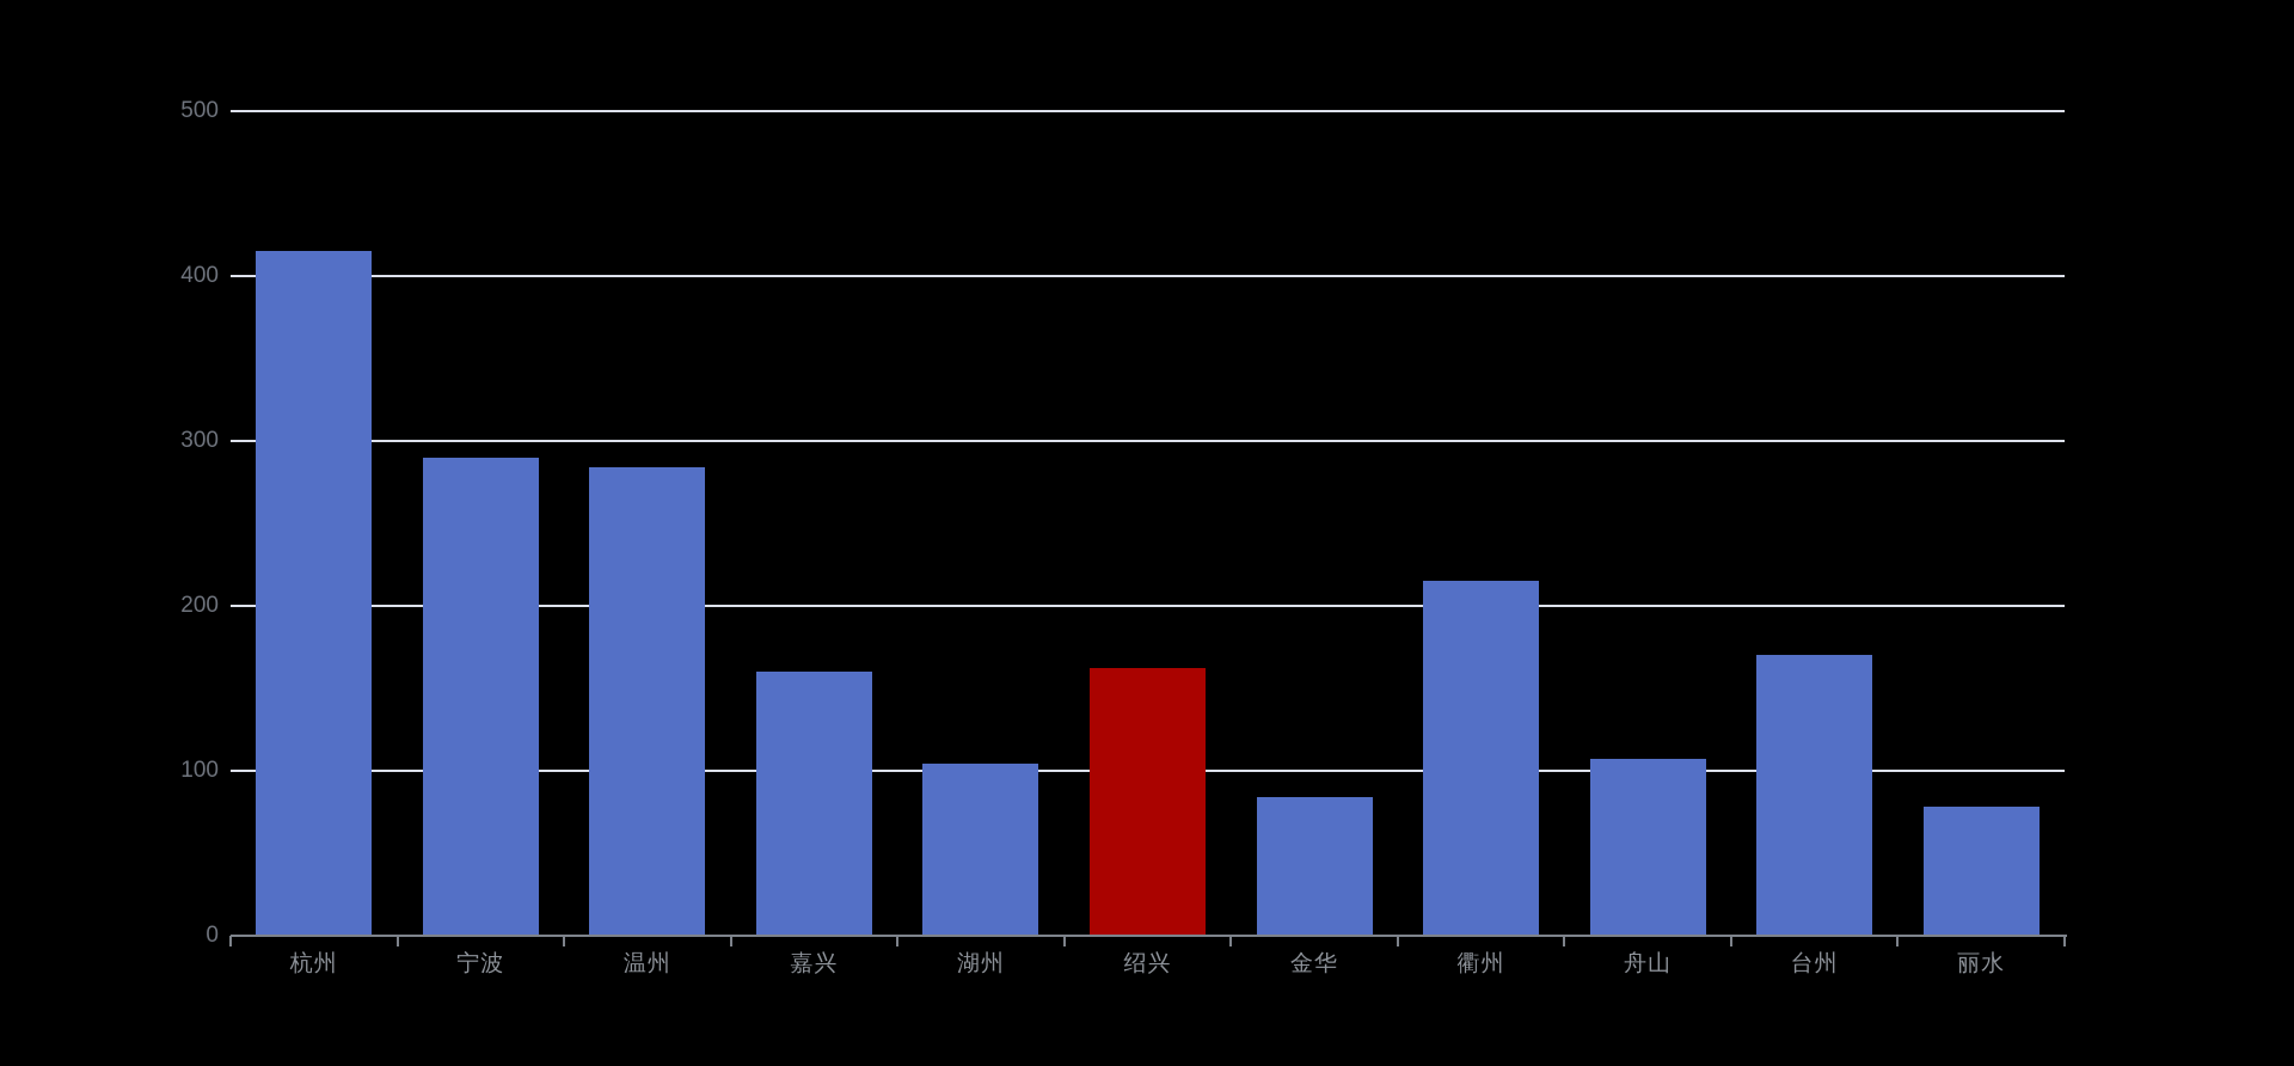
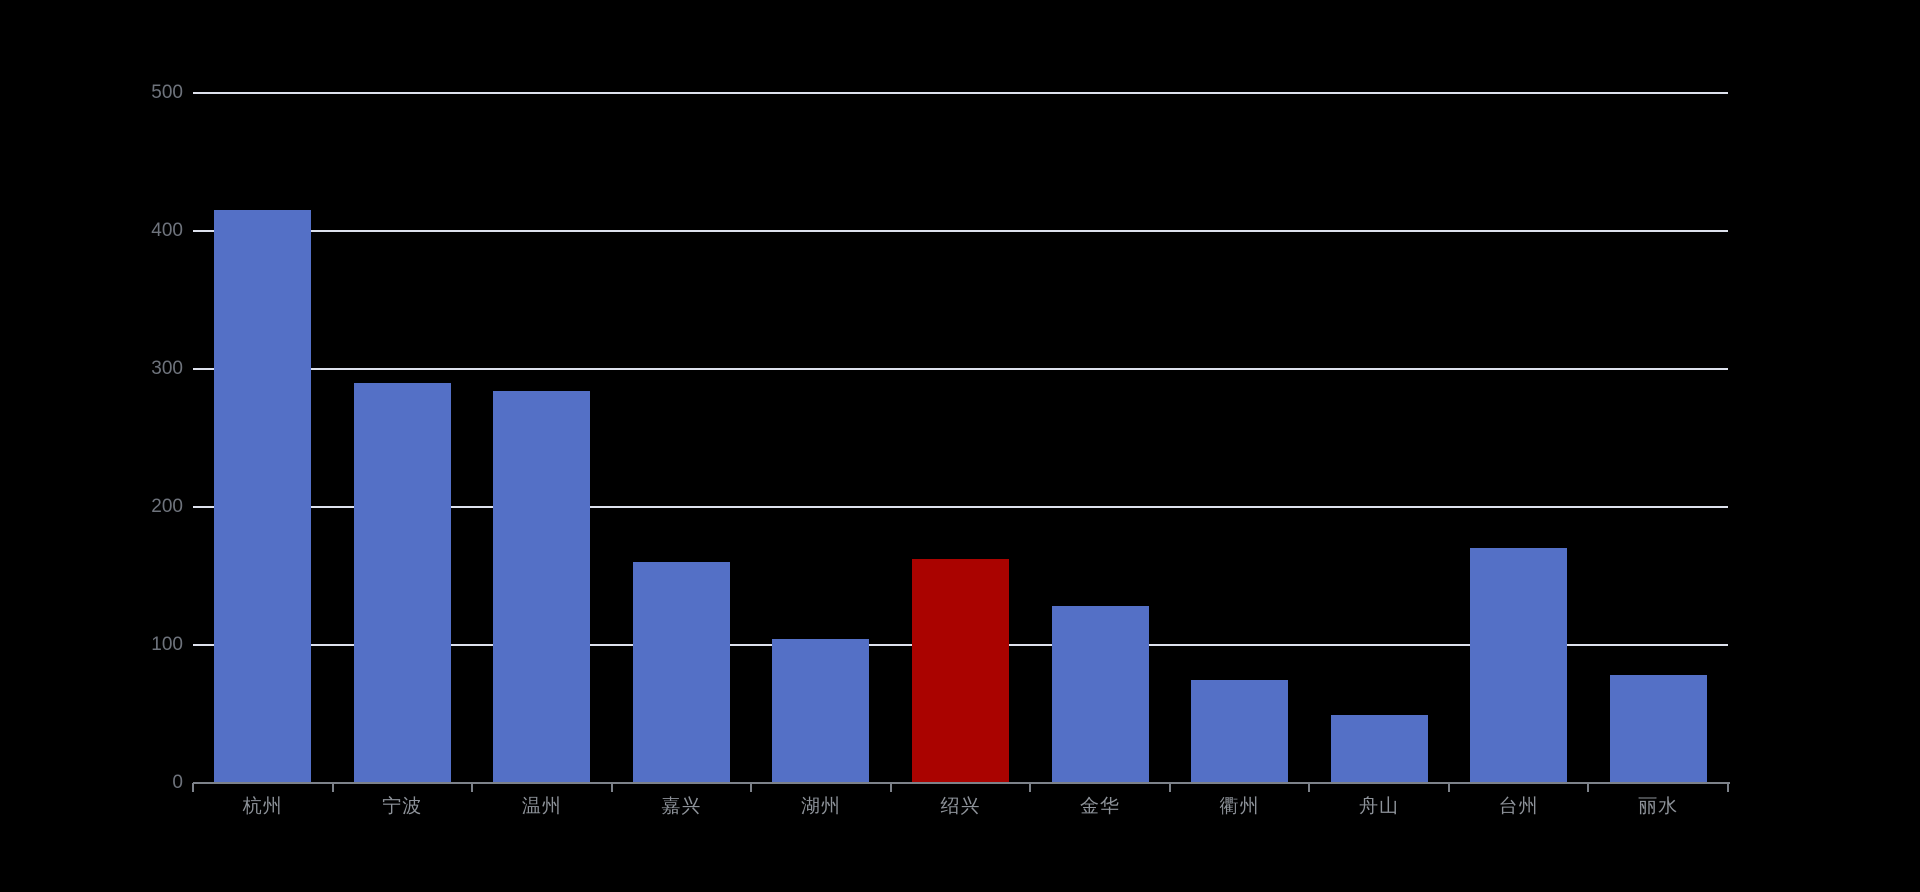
金华: 84 -> 128
衢州: 215 -> 75
舟山: 107 -> 49
